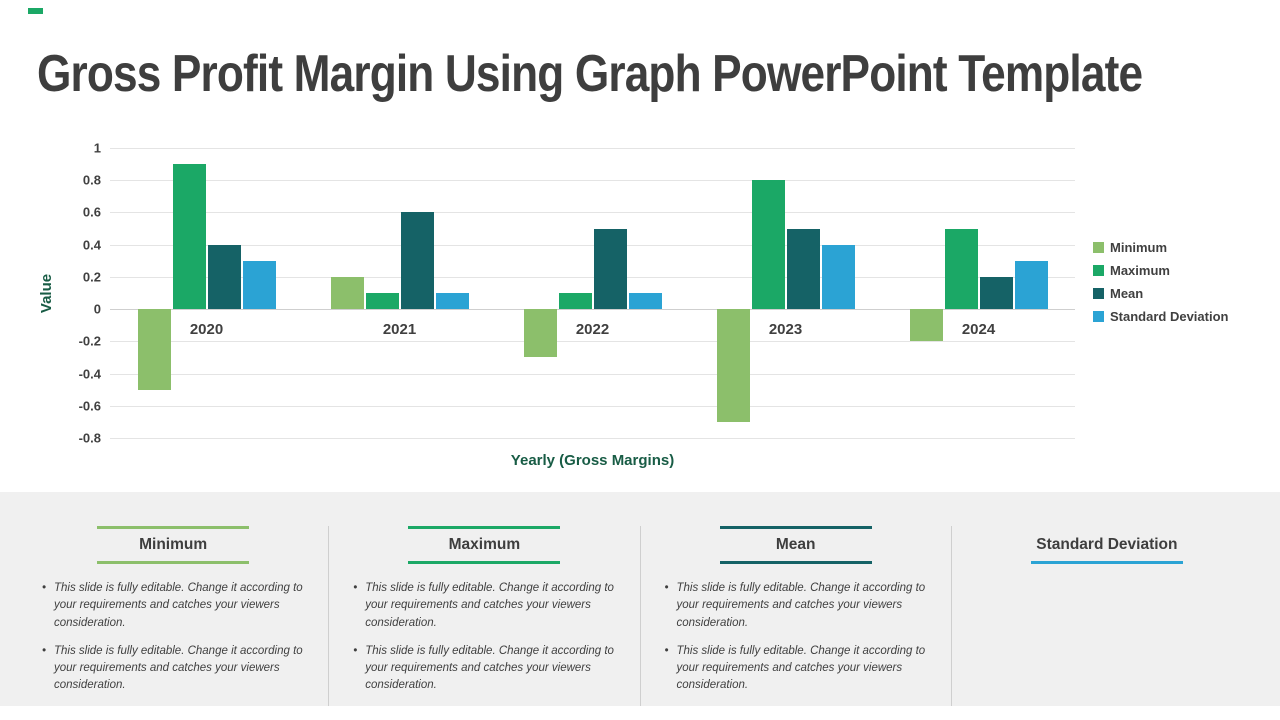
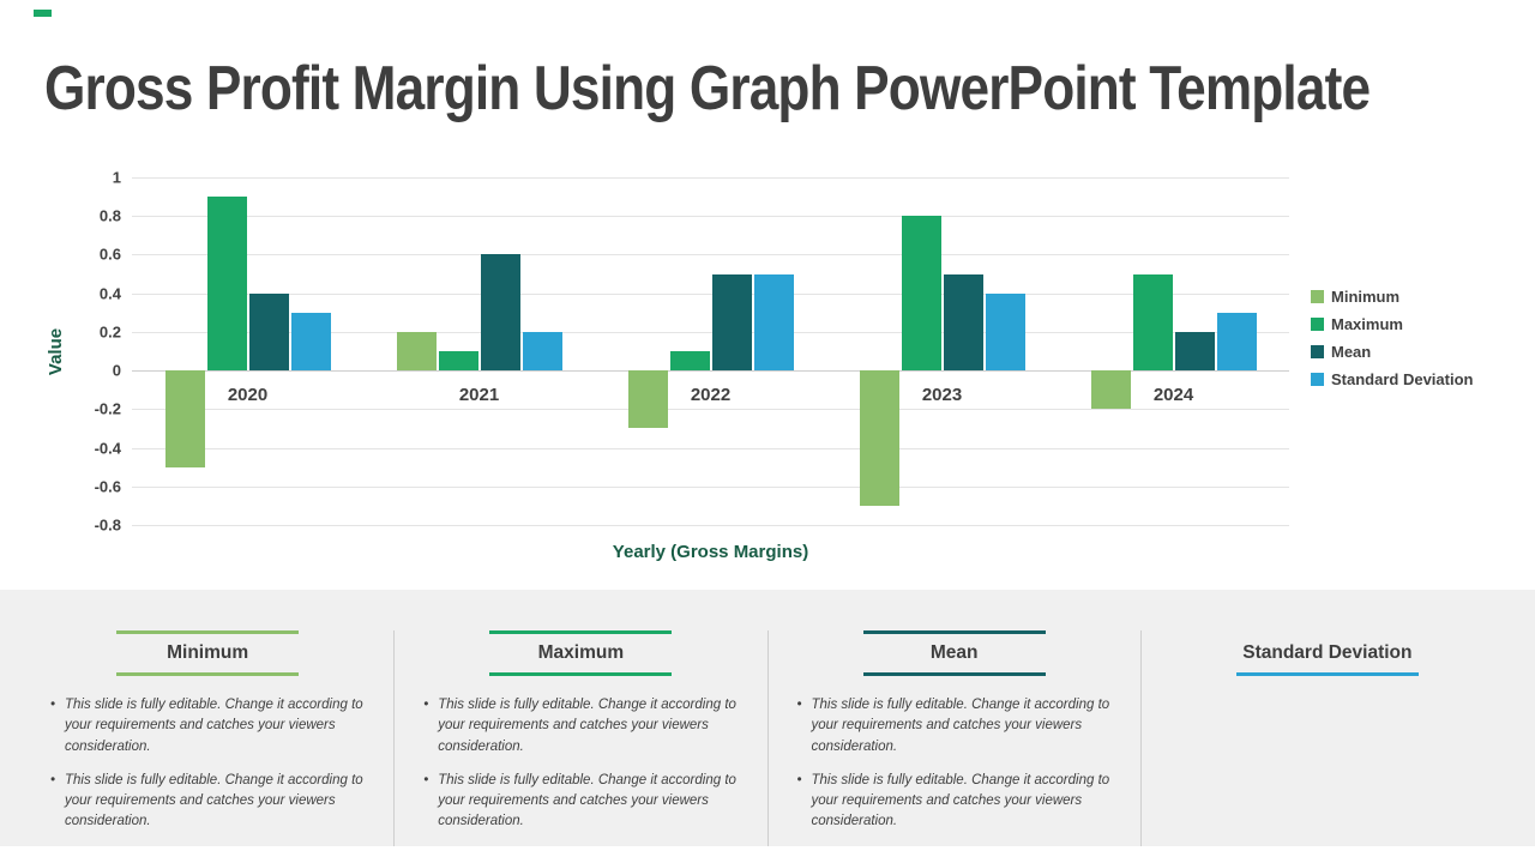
Standard Deviation/2021: 0.1 -> 0.2
Standard Deviation/2022: 0.1 -> 0.5
